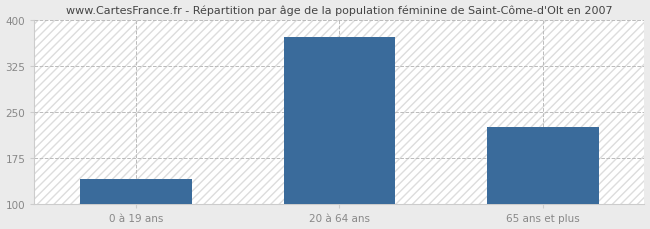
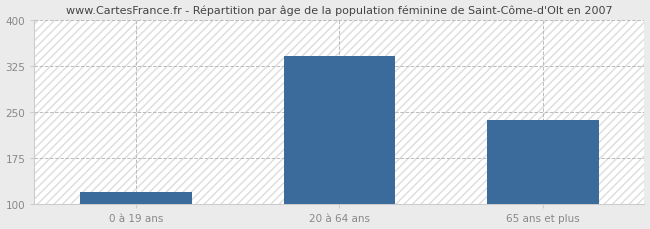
0 à 19 ans: 142 -> 120
20 à 64 ans: 372 -> 342
65 ans et plus: 226 -> 238
